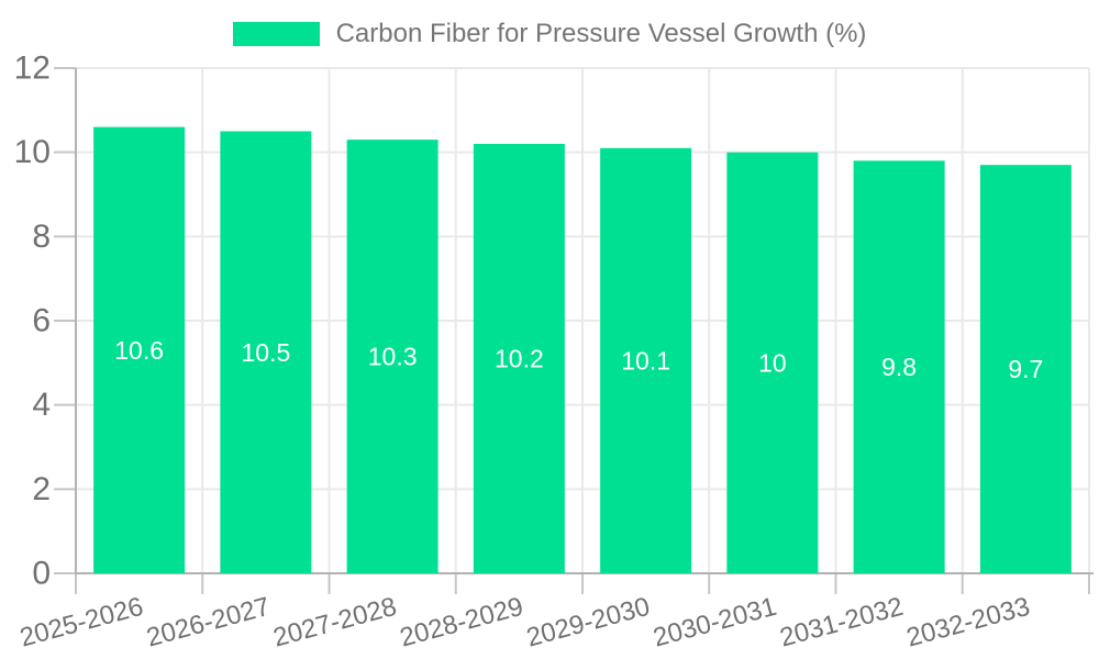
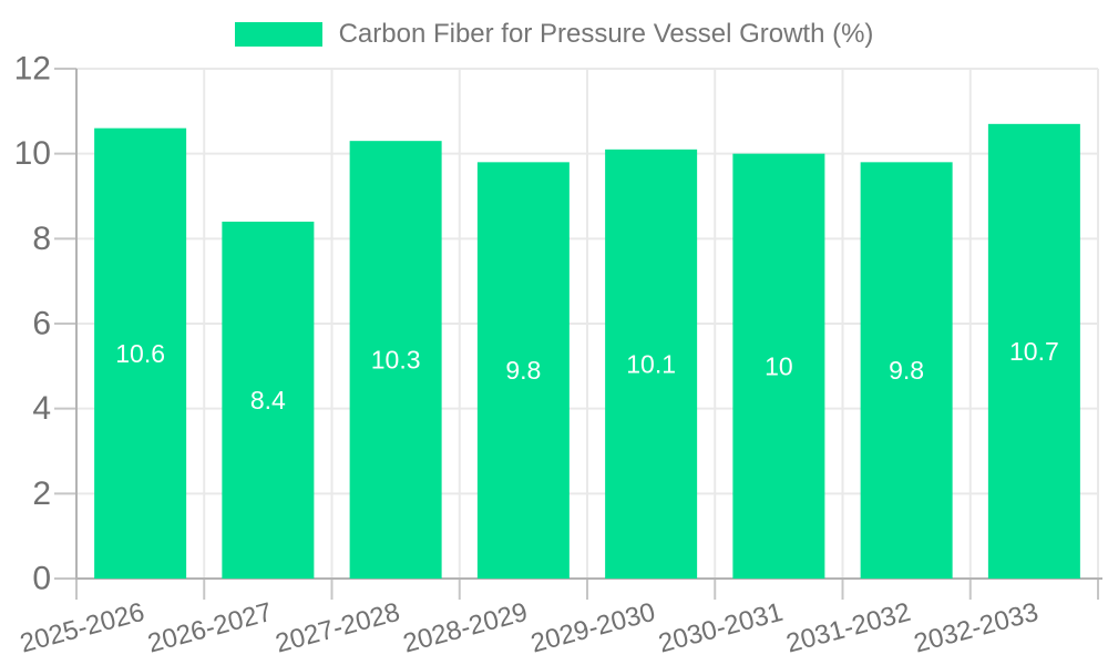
2026-2027: 10.5 -> 8.4
2028-2029: 10.2 -> 9.8
2032-2033: 9.7 -> 10.7
